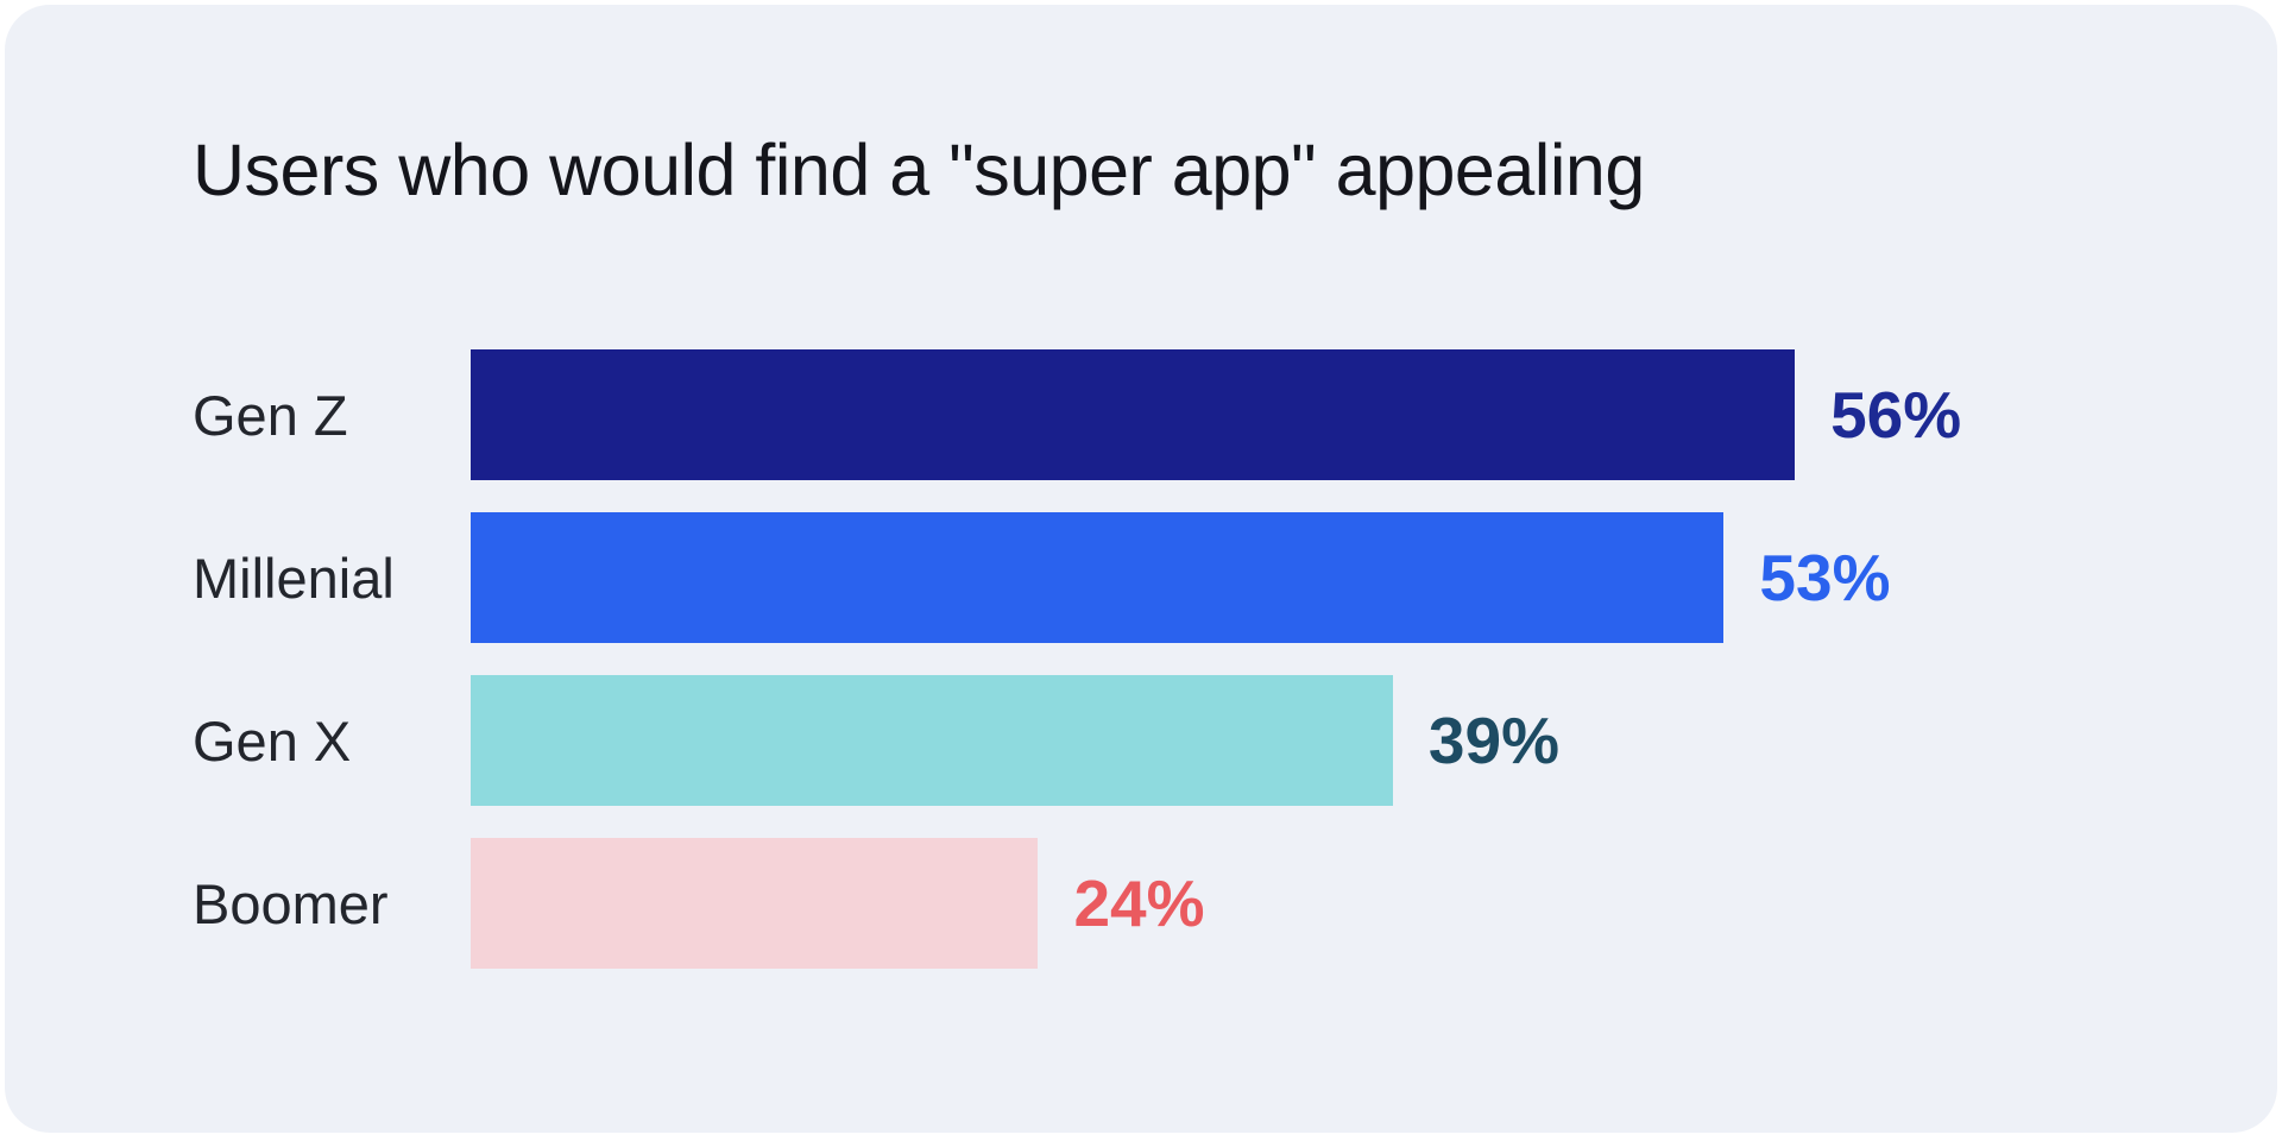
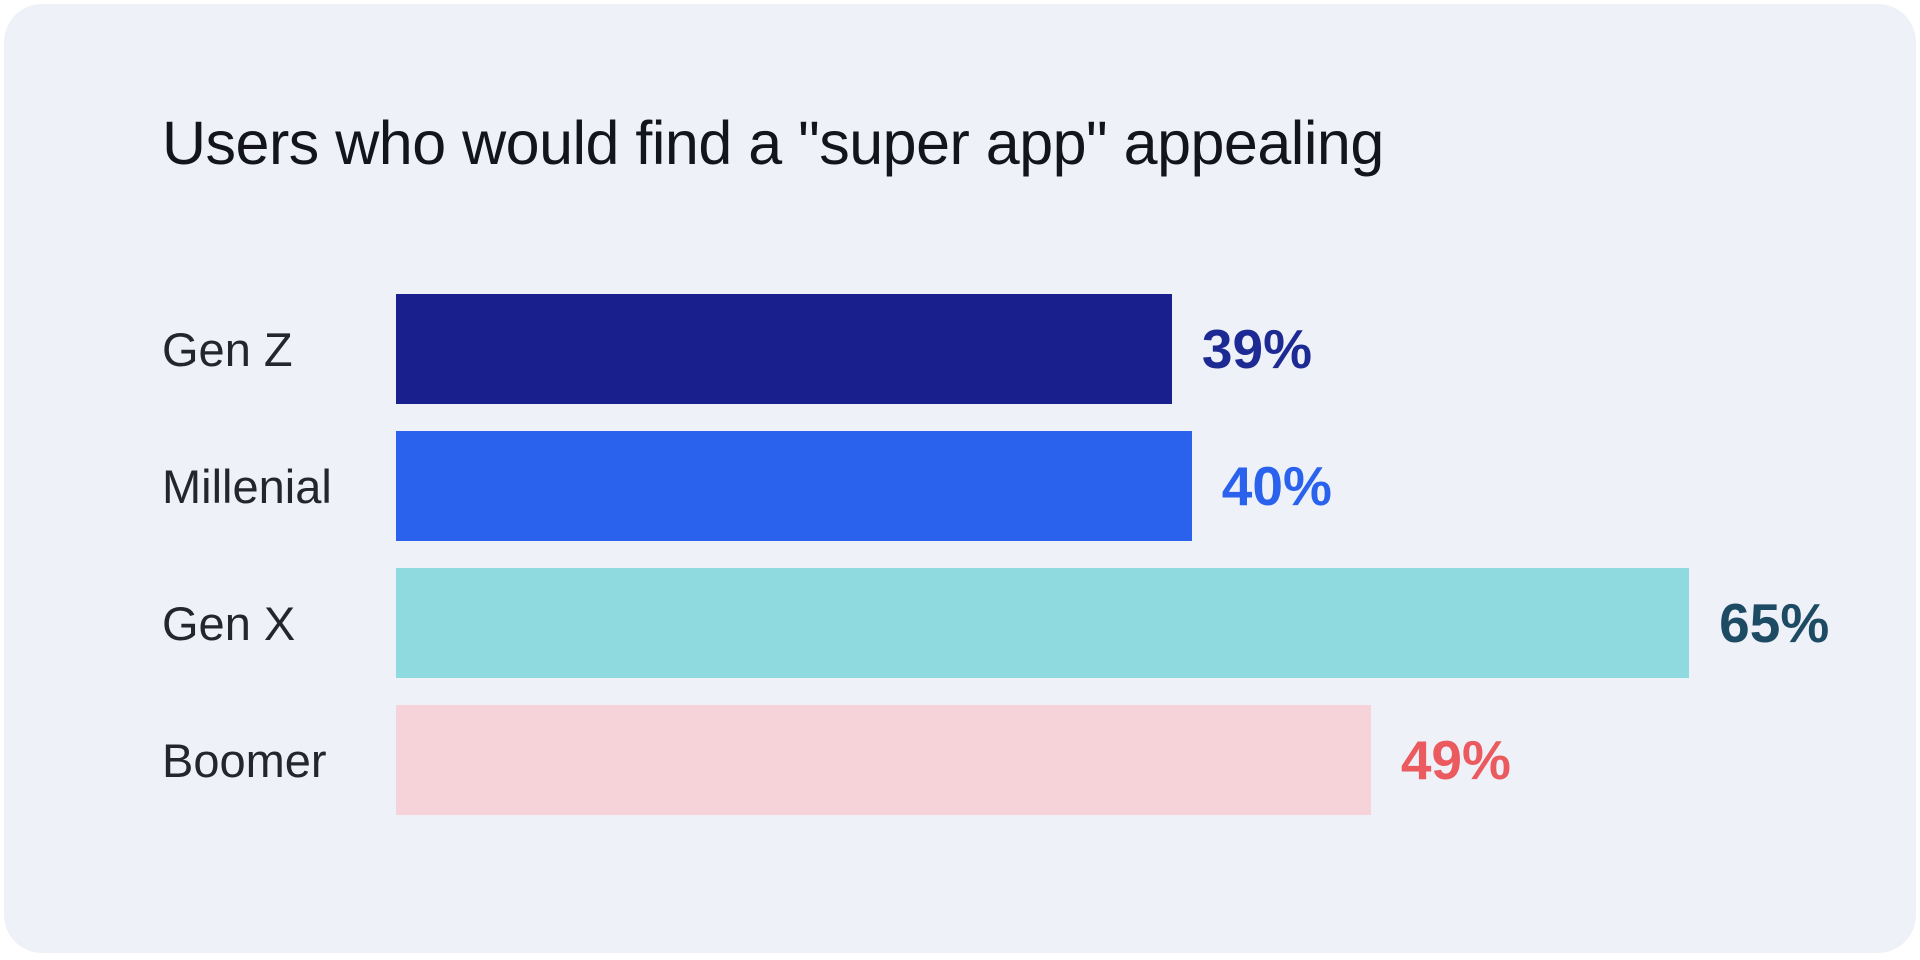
Gen Z: 56% -> 39%
Millenial: 53% -> 40%
Gen X: 39% -> 65%
Boomer: 24% -> 49%
